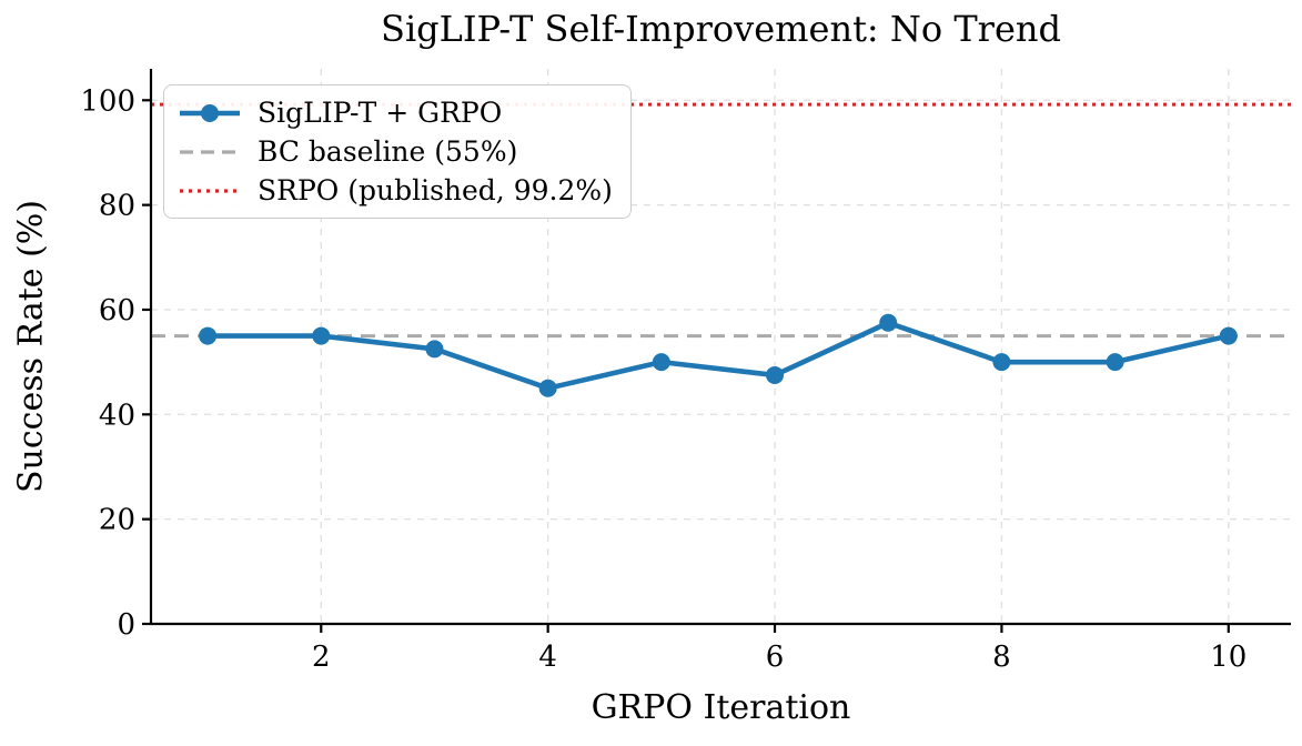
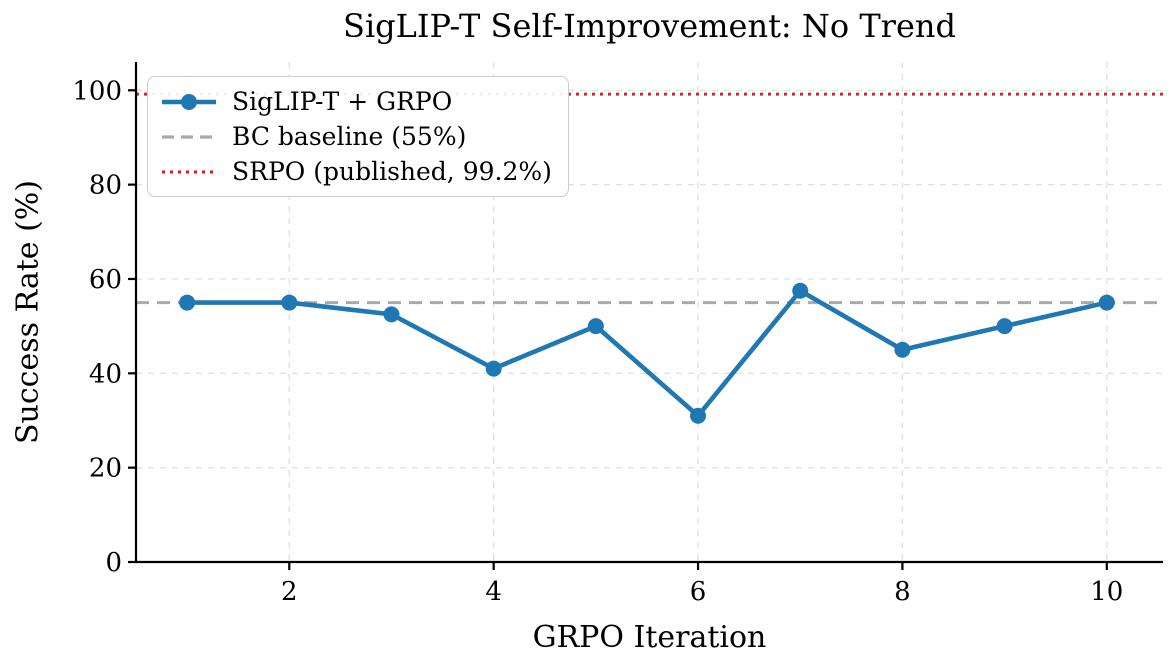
4: 45 -> 41
6: 48 -> 31
8: 50 -> 45
